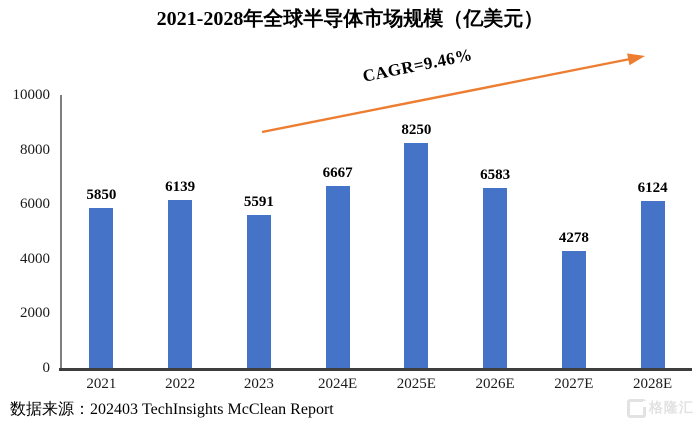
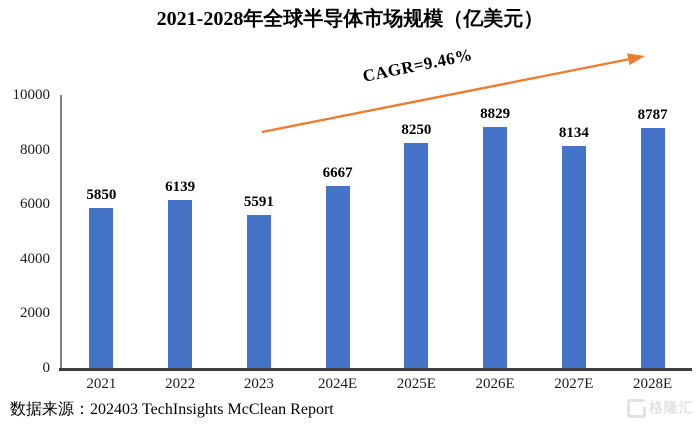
2026E: 6583 -> 8829
2027E: 4278 -> 8134
2028E: 6124 -> 8787
